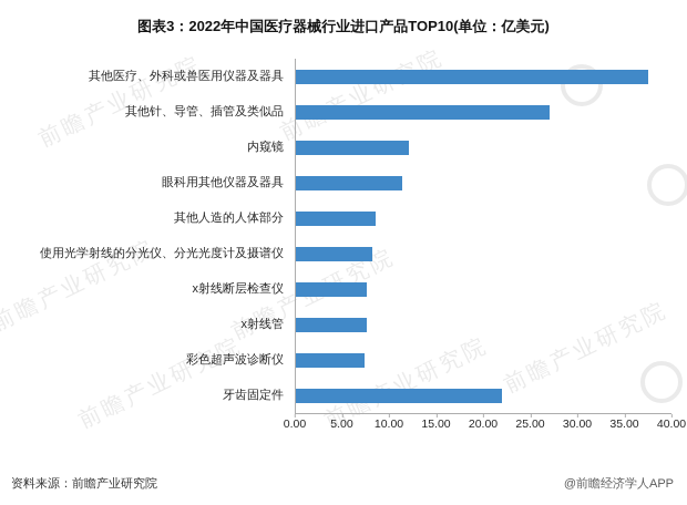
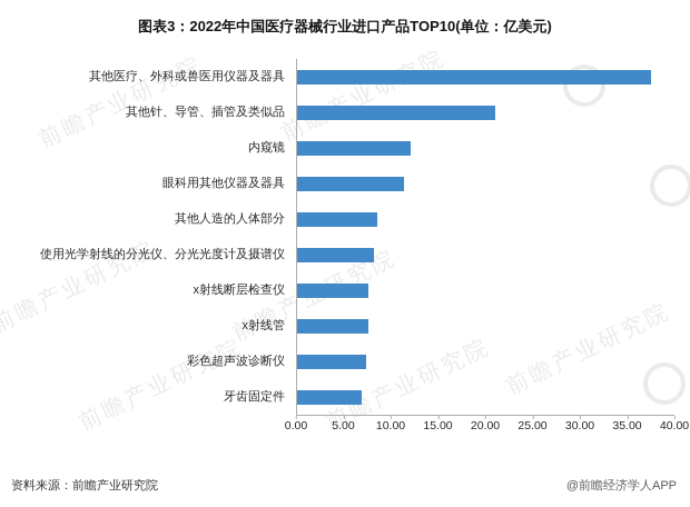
其他针、导管、插管及类似品: 27 -> 21
牙齿固定件: 22 -> 7
